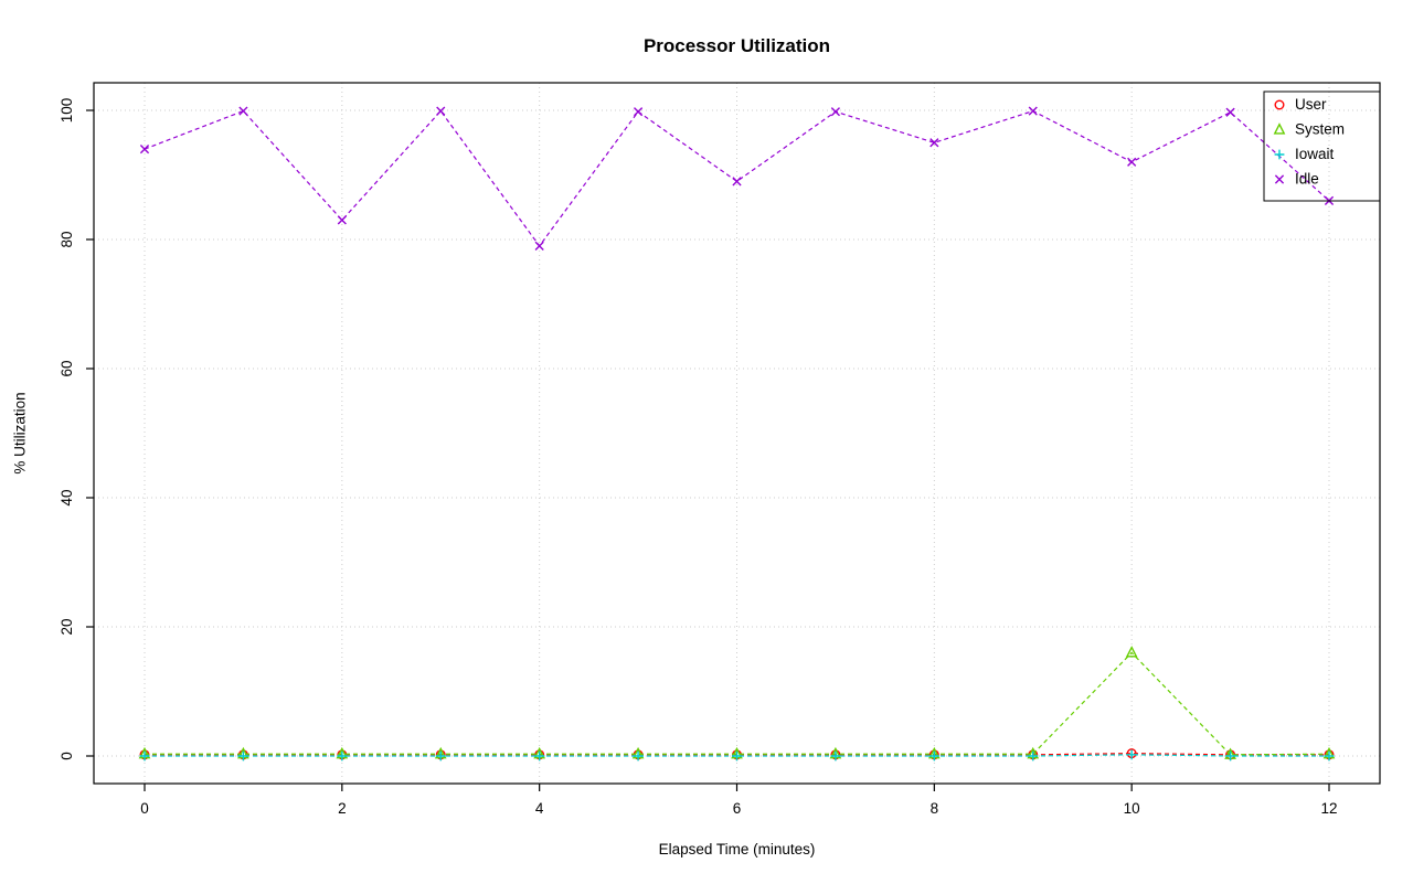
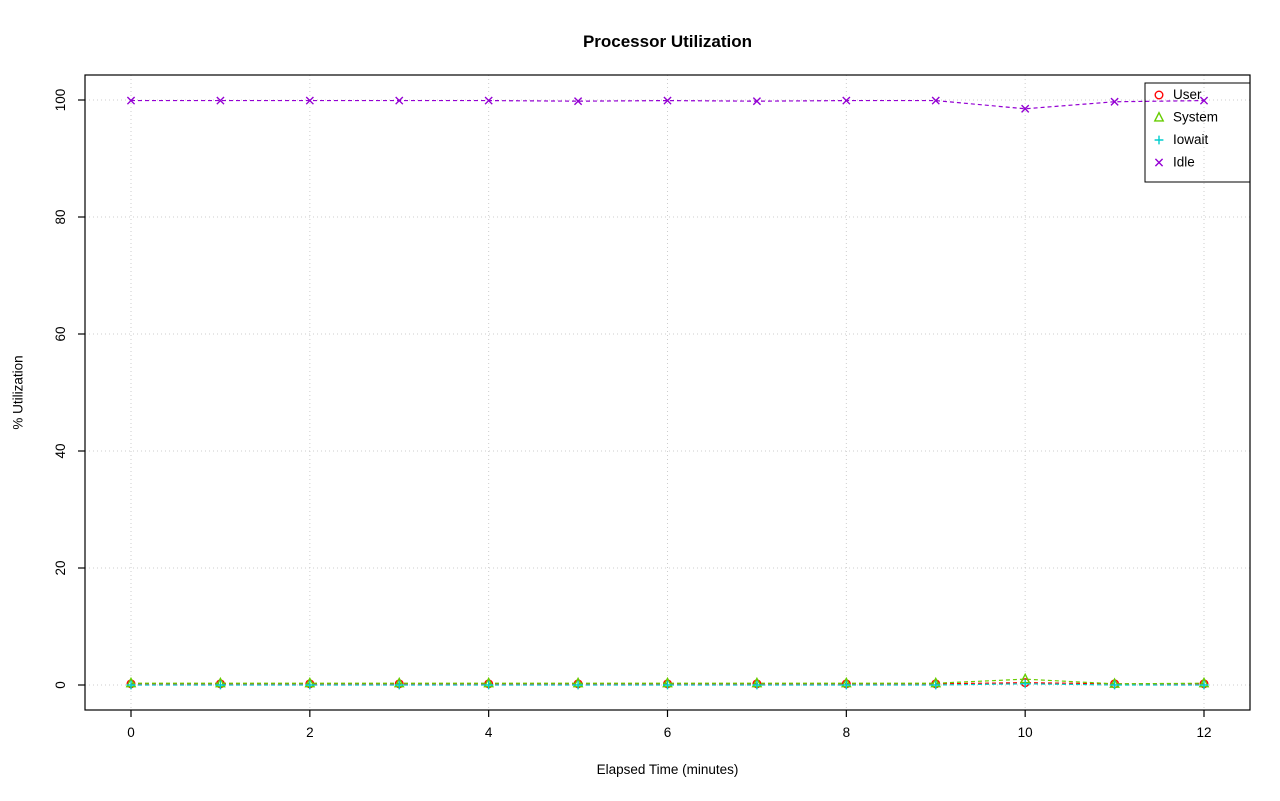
Idle/0: 94 -> 100
Idle/2: 83 -> 100
Idle/4: 79 -> 100
Idle/6: 89 -> 100
Idle/8: 95 -> 100
System/10: 16 -> 1
Idle/10: 92 -> 98
Idle/12: 86 -> 100
